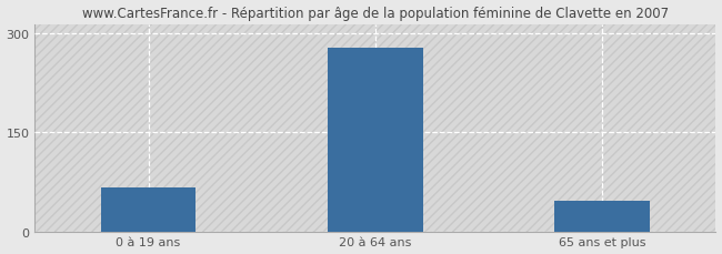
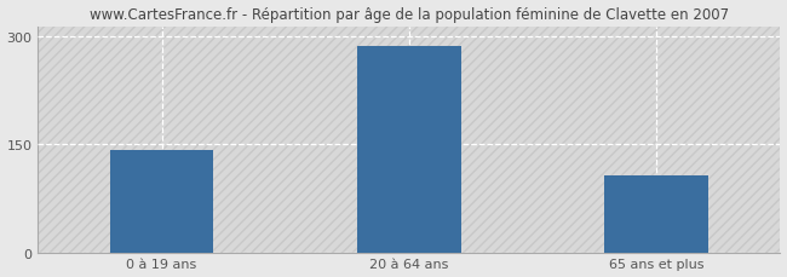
0 à 19 ans: 66 -> 142
20 à 64 ans: 278 -> 288
65 ans et plus: 46 -> 107
